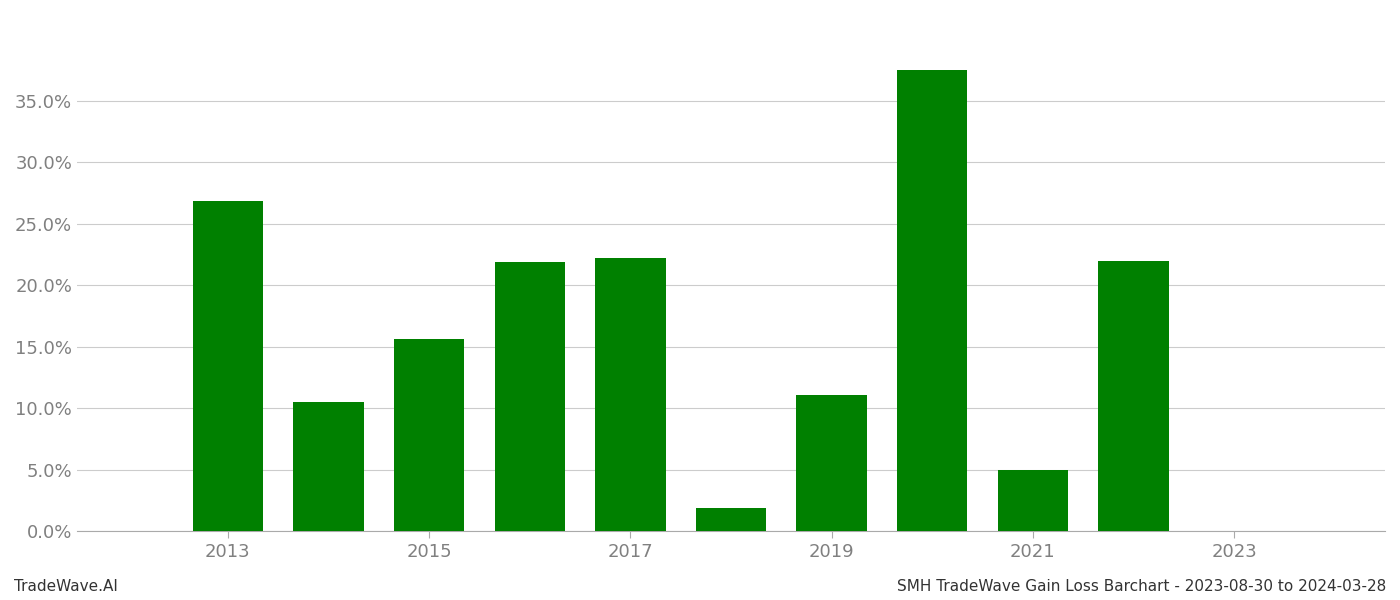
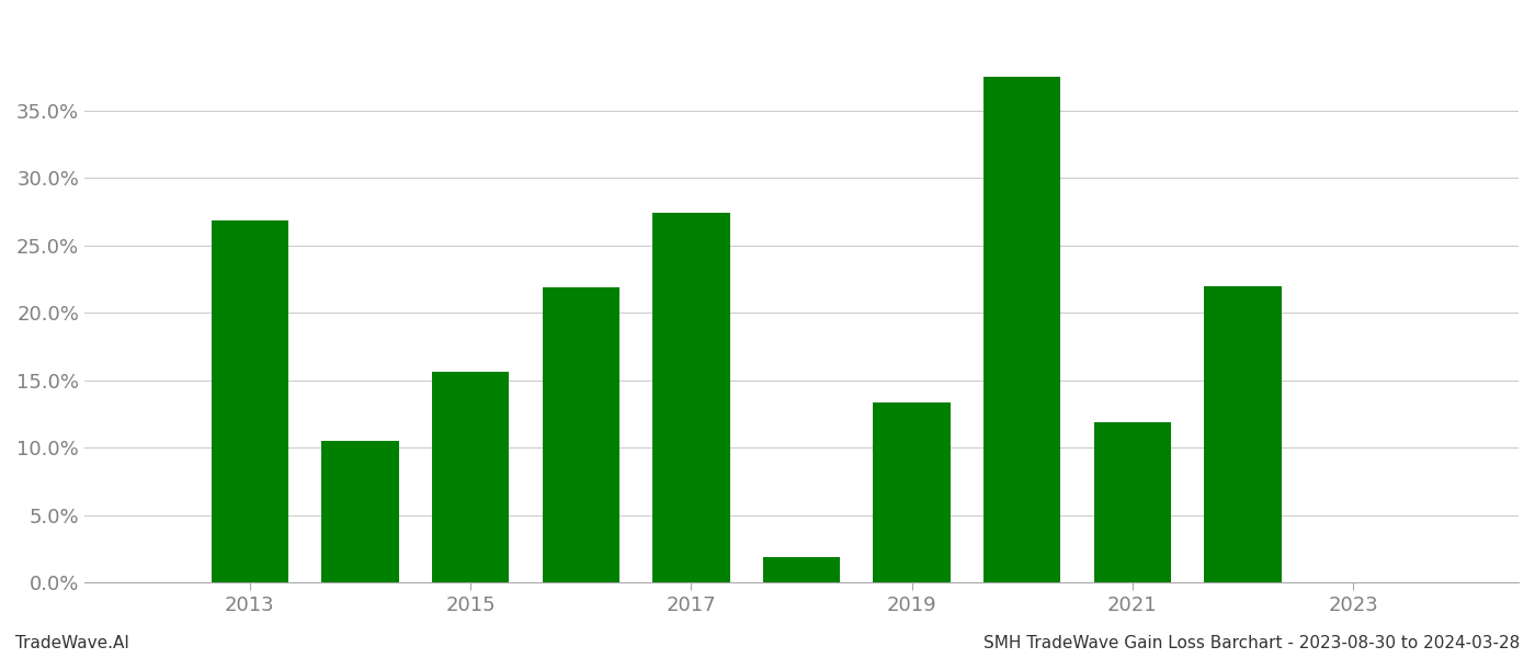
2017: 22.2% -> 27.4%
2019: 11.1% -> 13.4%
2021: 5.0% -> 11.9%
